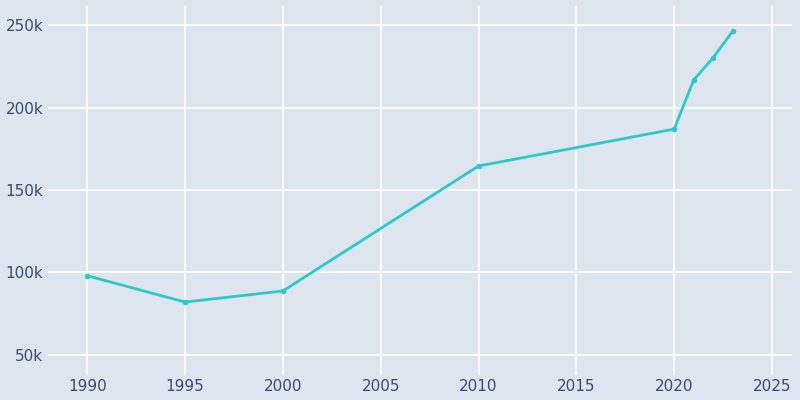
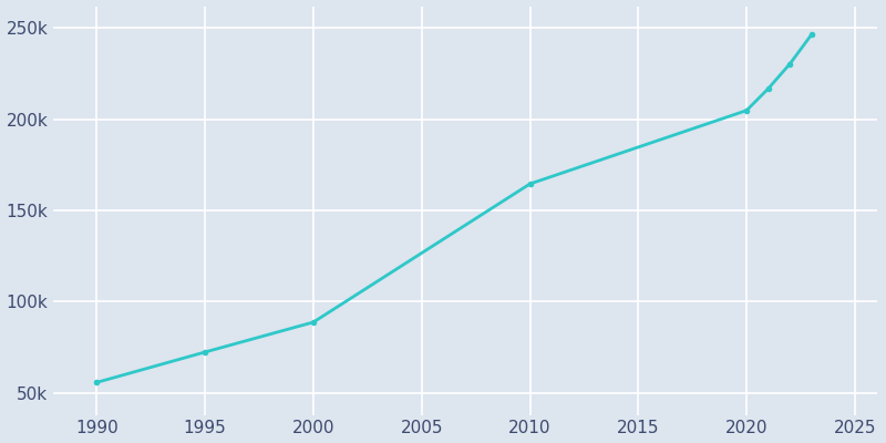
1990: 98k -> 56k
1995: 82k -> 72k
2020: 187k -> 205k
